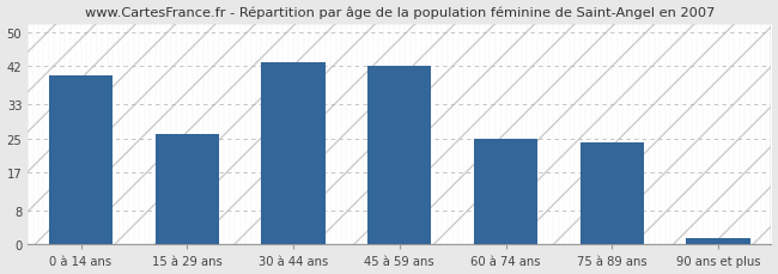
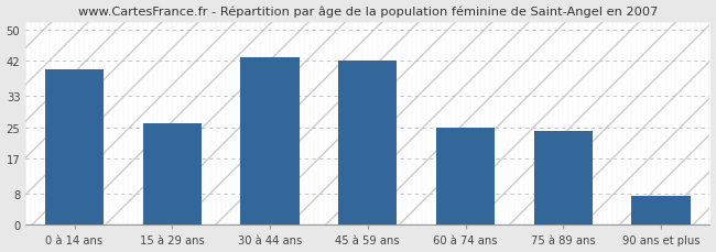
90 ans et plus: 1.5 -> 7.5
